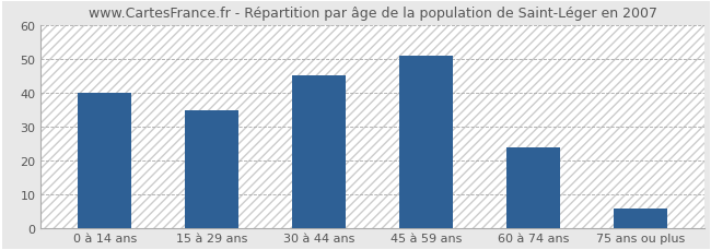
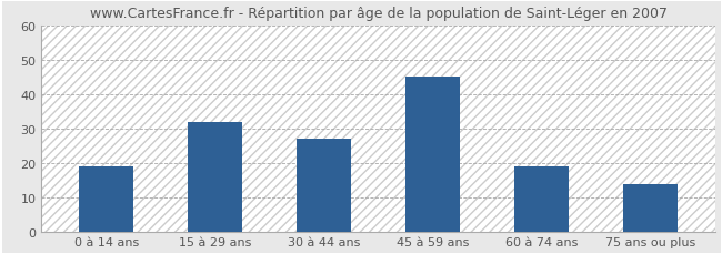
0 à 14 ans: 40 -> 19
15 à 29 ans: 35 -> 32
30 à 44 ans: 45 -> 27
45 à 59 ans: 51 -> 45
60 à 74 ans: 24 -> 19
75 ans ou plus: 6 -> 14
